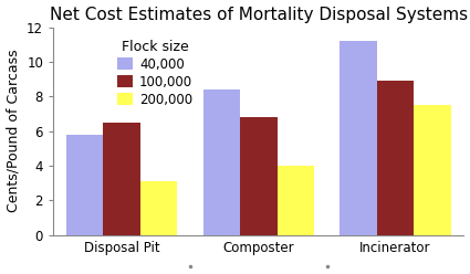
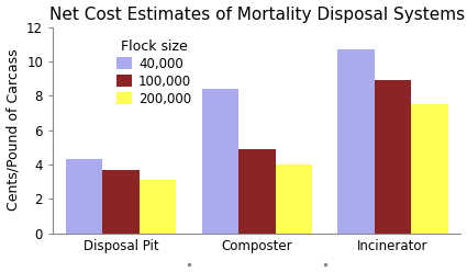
40,000/Disposal Pit: 5.8 -> 4.3
100,000/Disposal Pit: 6.5 -> 3.7
100,000/Composter: 6.8 -> 4.9
40,000/Incinerator: 11.2 -> 10.7
